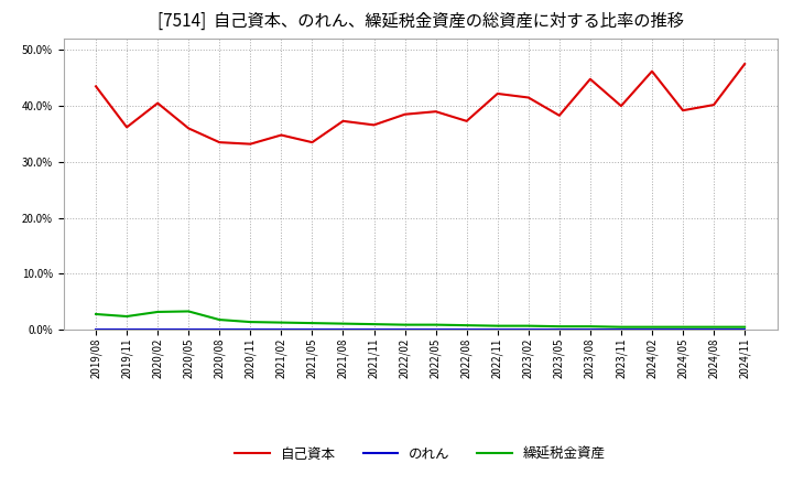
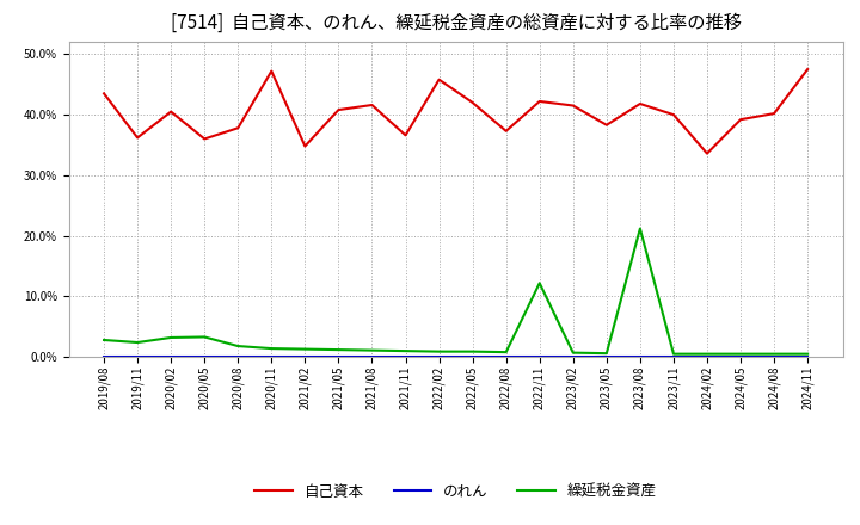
自己資本/2020/08: 33.5% -> 37.8%
自己資本/2020/11: 33.2% -> 47.2%
自己資本/2021/05: 33.5% -> 40.8%
自己資本/2021/08: 37.3% -> 41.6%
自己資本/2022/02: 38.5% -> 45.8%
自己資本/2022/05: 39.0% -> 42.0%
繰延税金資産/2022/11: 0.7% -> 12.2%
自己資本/2023/08: 44.8% -> 41.8%
繰延税金資産/2023/08: 0.6% -> 21.2%
自己資本/2024/02: 46.2% -> 33.6%
